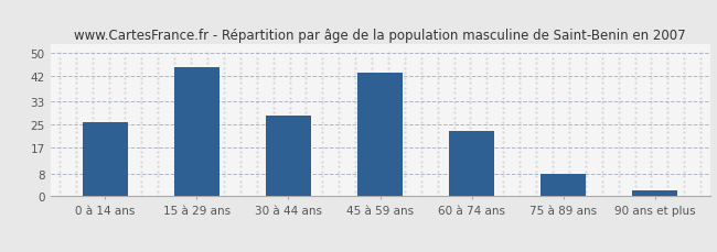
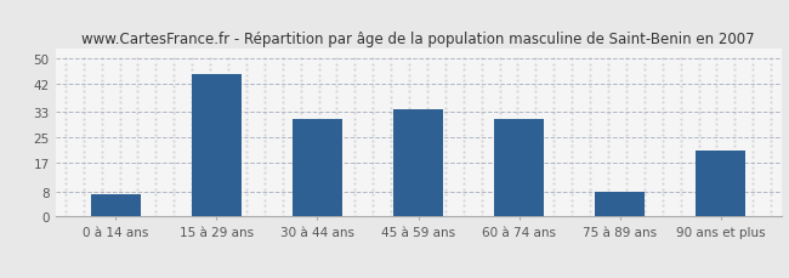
0 à 14 ans: 26 -> 7
30 à 44 ans: 28 -> 31
45 à 59 ans: 43 -> 34
60 à 74 ans: 23 -> 31
90 ans et plus: 2 -> 21
